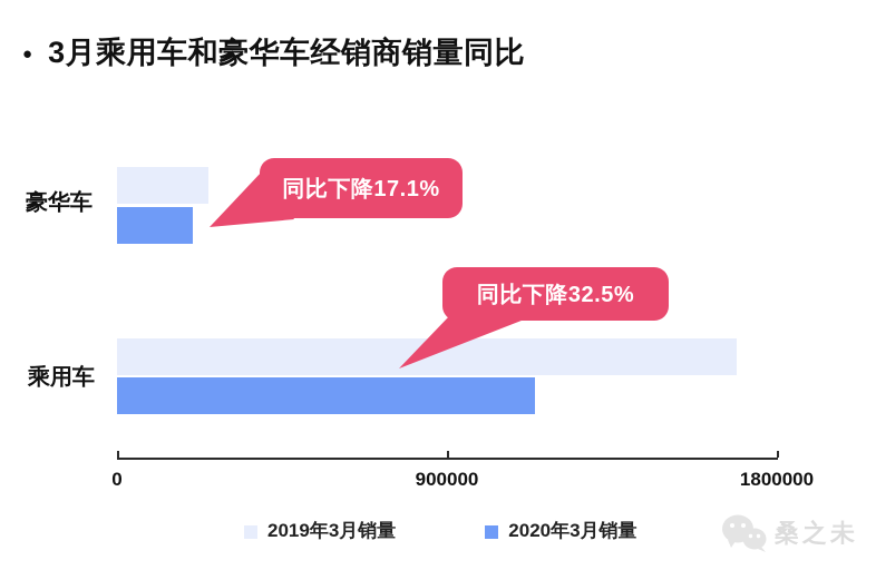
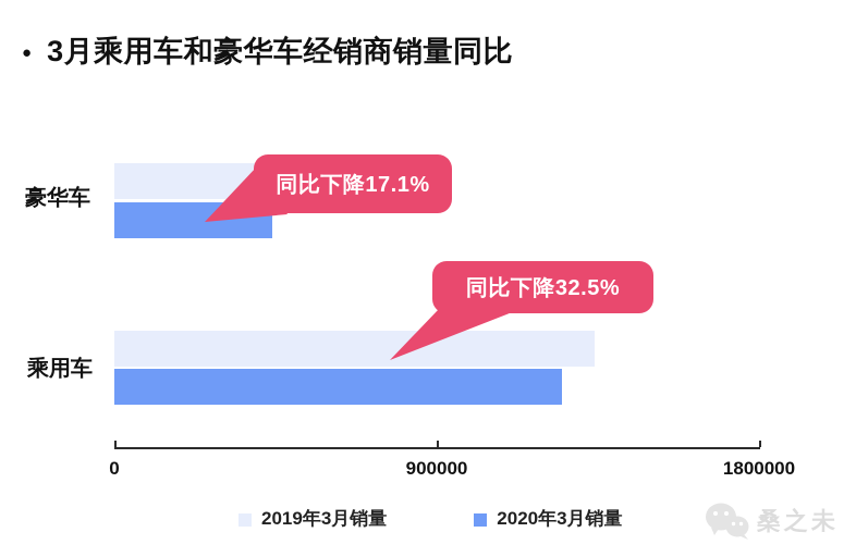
2019年3月销量/豪华车: 250000 -> 780000
2020年3月销量/豪华车: 210000 -> 440000
2019年3月销量/乘用车: 1690000 -> 1340000
2020年3月销量/乘用车: 1140000 -> 1250000
